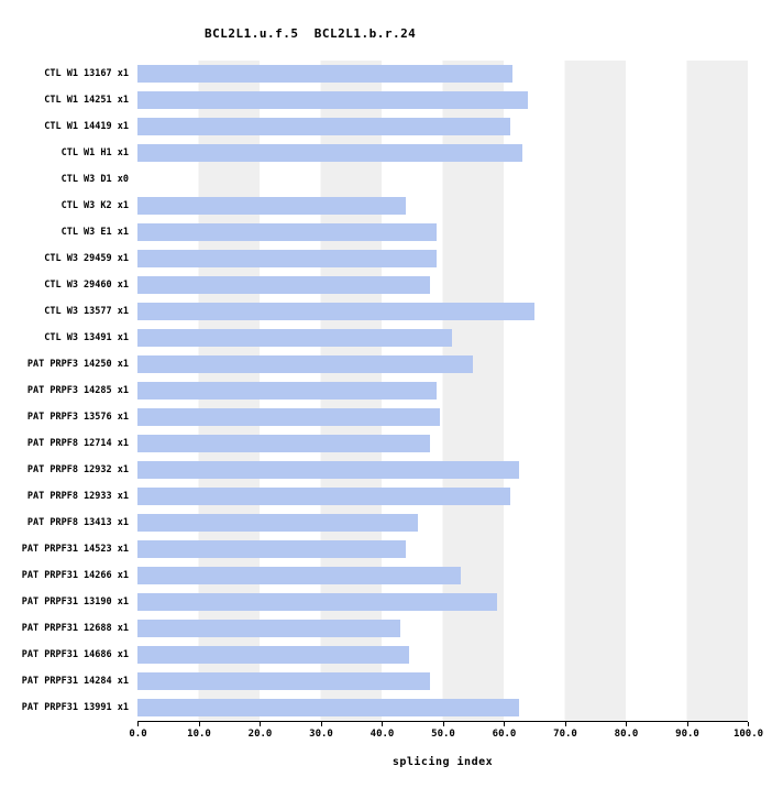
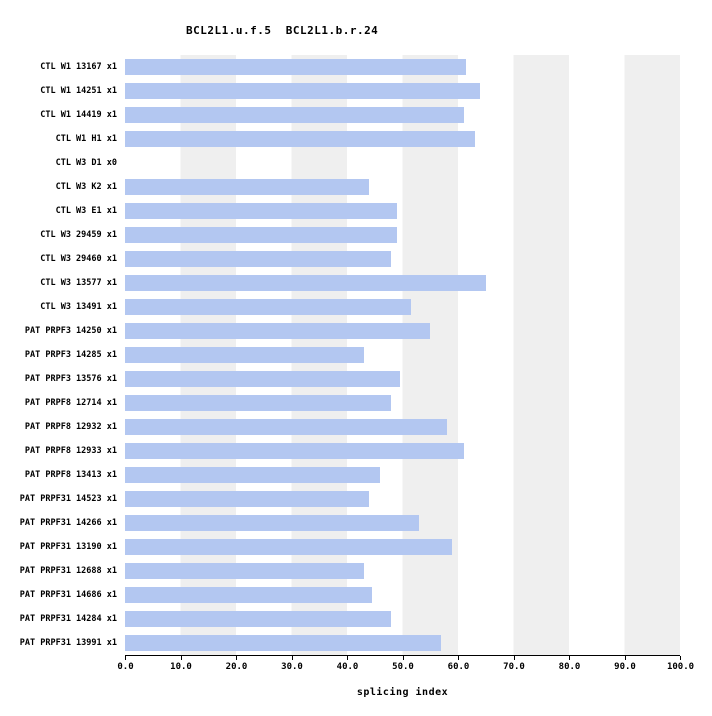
PAT PRPF3 14285 x1: 49 -> 43
PAT PRPF8 12932 x1: 62 -> 58
PAT PRPF31 13991 x1: 62 -> 57
